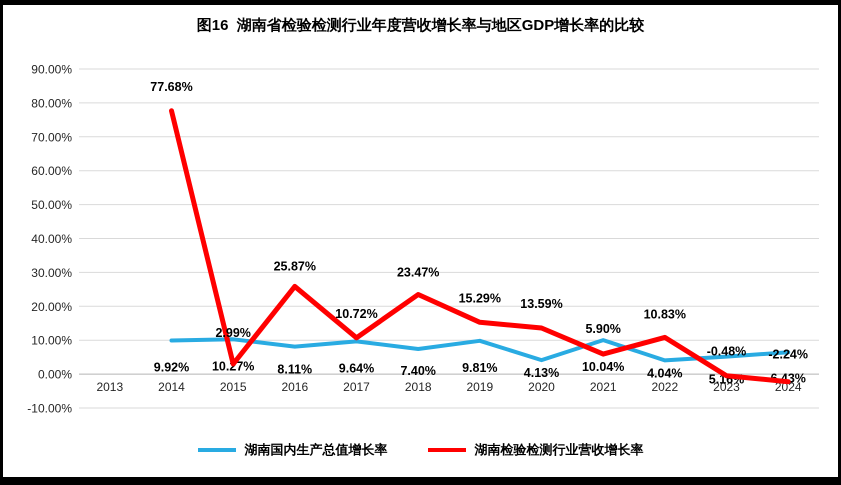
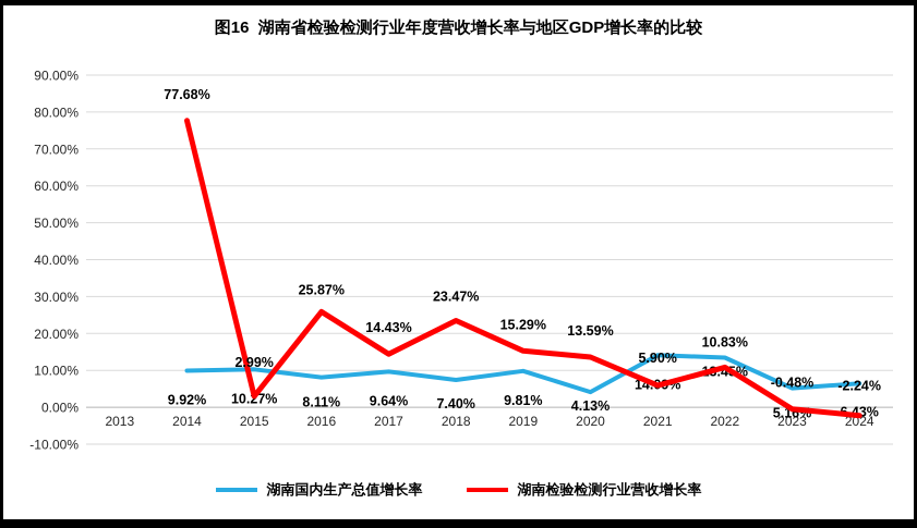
湖南检验检测行业营收增长率/2017: 10.72% -> 14.43%
湖南国内生产总值增长率/2021: 10.04% -> 14.09%
湖南国内生产总值增长率/2022: 4.04% -> 13.45%
